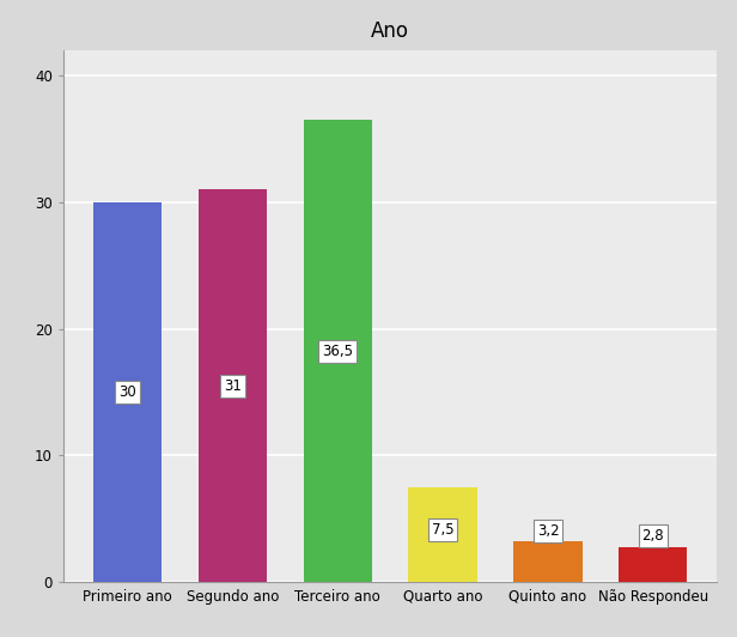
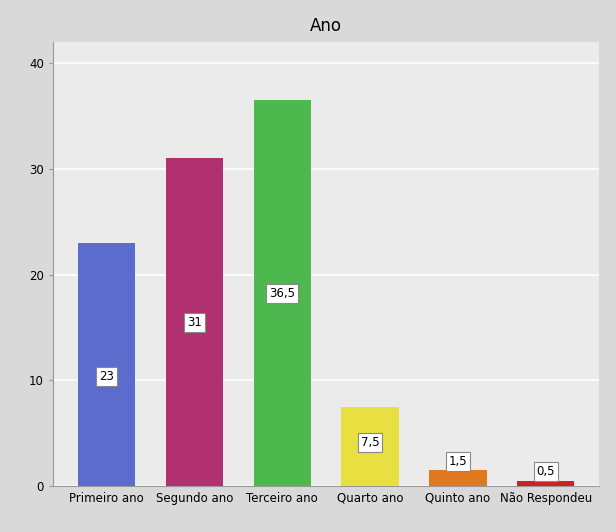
Primeiro ano: 30 -> 23
Quinto ano: 3,2 -> 1,5
Não Respondeu: 2,8 -> 0,5
